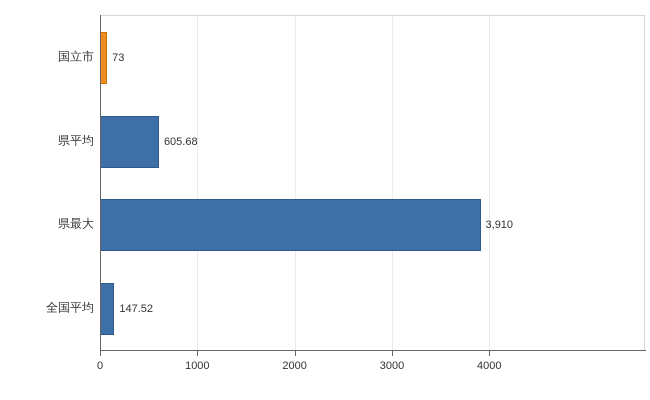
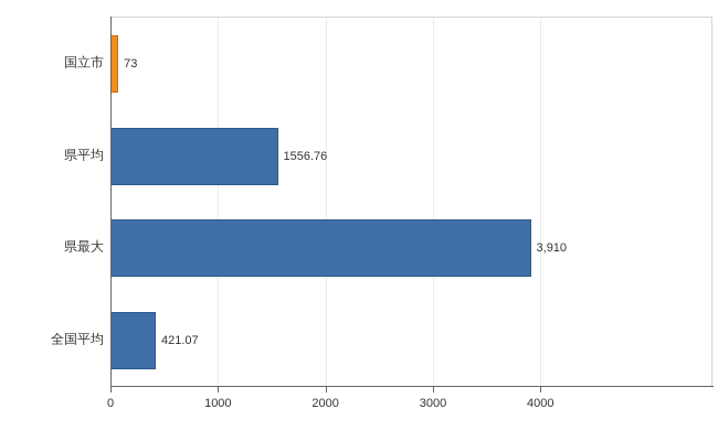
県平均: 605.68 -> 1556.76
全国平均: 147.52 -> 421.07
